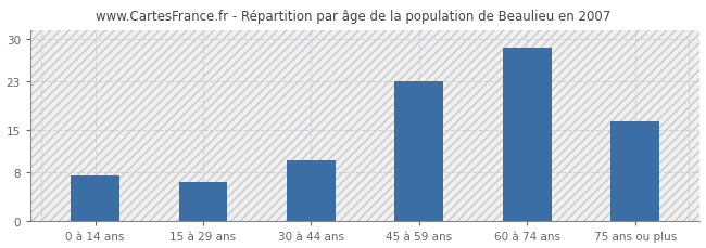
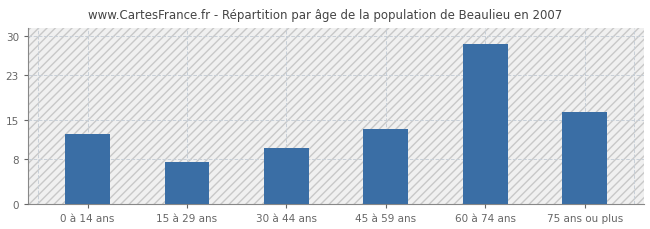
0 à 14 ans: 7.6 -> 12.5
15 à 29 ans: 6.4 -> 7.5
45 à 59 ans: 23.0 -> 13.5
